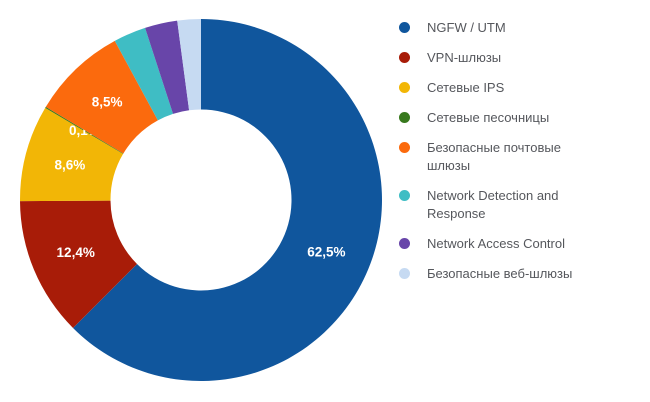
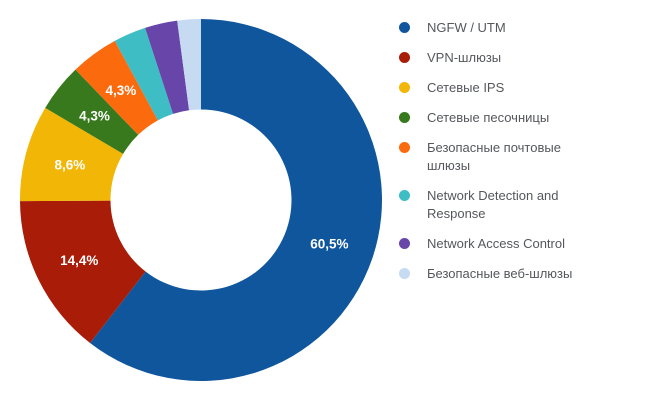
NGFW / UTM: 62,5% -> 60,5%
VPN-шлюзы: 12,4% -> 14,4%
Сетевые песочницы: 0,1% -> 4,3%
Безопасные почтовые шлюзы: 8,5% -> 4,3%
